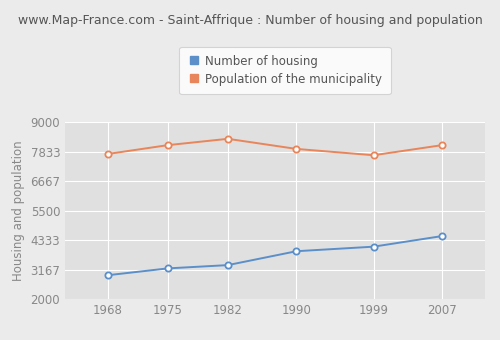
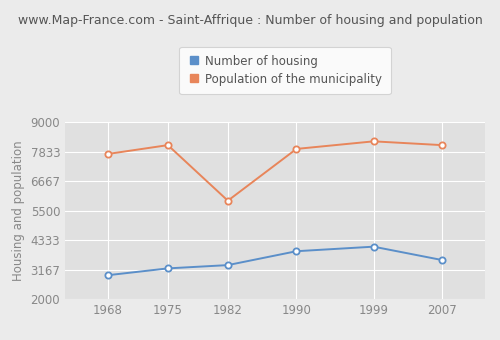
Population of the municipality/1982: 8350 -> 5900
Population of the municipality/1999: 7700 -> 8250
Number of housing/2007: 4500 -> 3550
